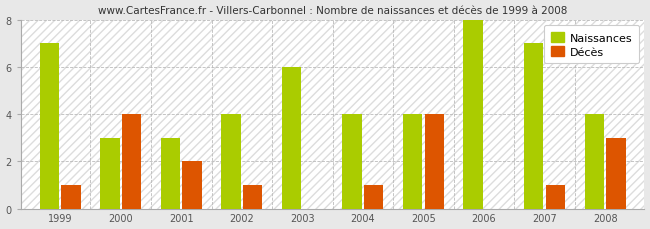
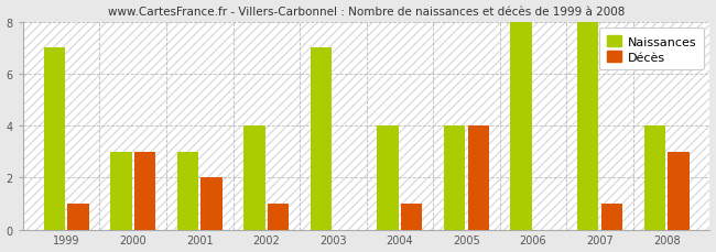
Décès/2000: 4 -> 3
Naissances/2003: 6 -> 7
Naissances/2007: 7 -> 8
